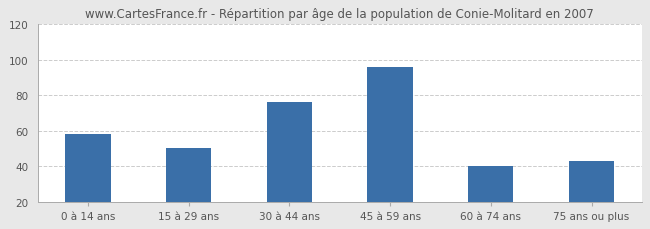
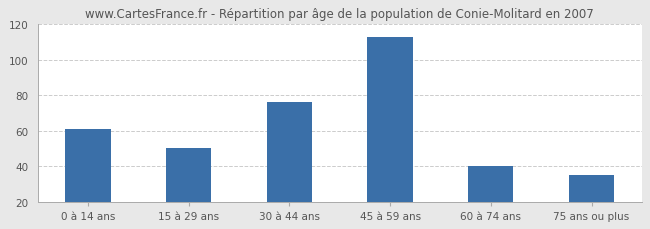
0 à 14 ans: 58 -> 61
45 à 59 ans: 96 -> 113
75 ans ou plus: 43 -> 35
